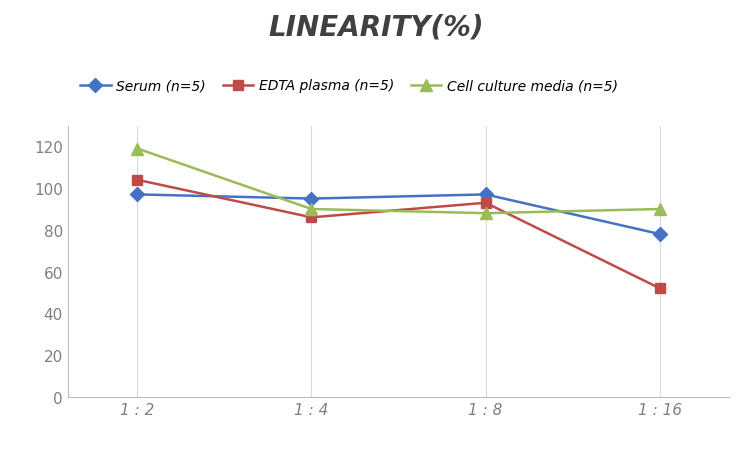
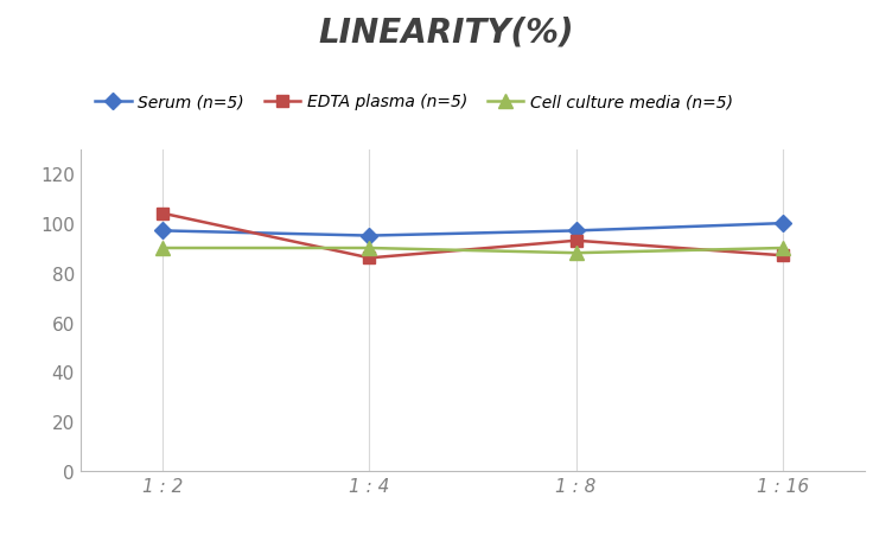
Cell culture media (n=5)/1 : 2: 119 -> 90
Serum (n=5)/1 : 16: 78 -> 100
EDTA plasma (n=5)/1 : 16: 52 -> 87
